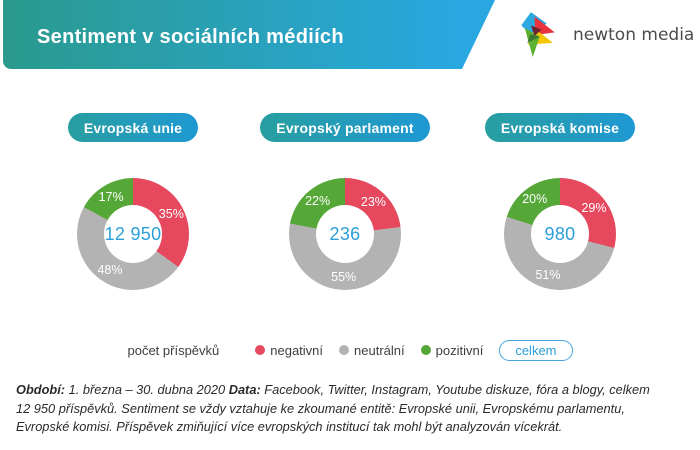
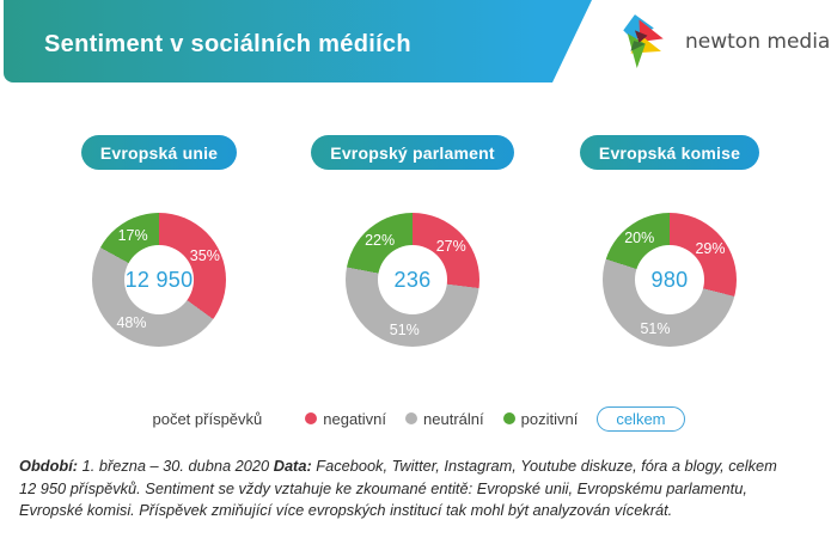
Evropský parlament/negativní: 23% -> 27%
Evropský parlament/neutrální: 55% -> 51%
